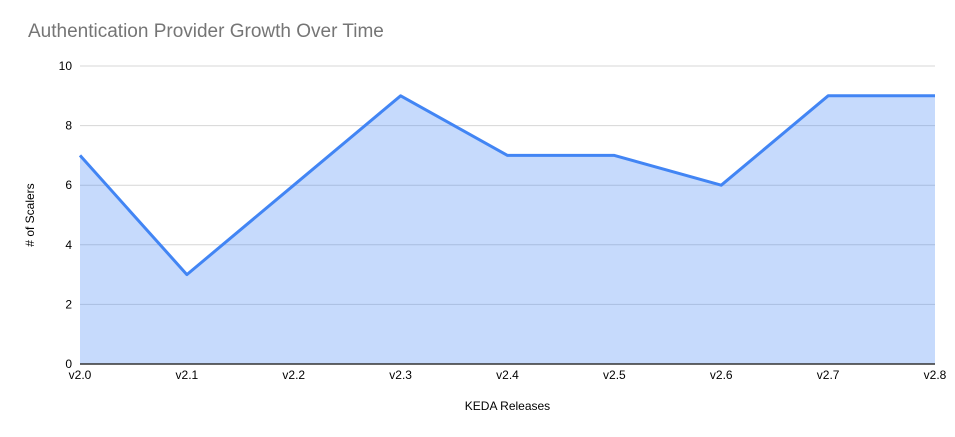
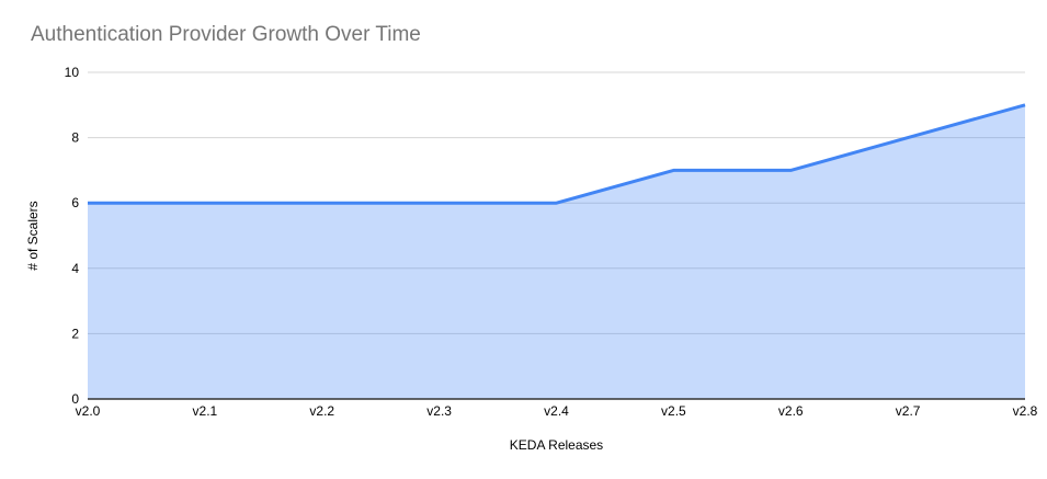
v2.0: 7 -> 6
v2.1: 3 -> 6
v2.3: 9 -> 6
v2.4: 7 -> 6
v2.6: 6 -> 7
v2.7: 9 -> 8
